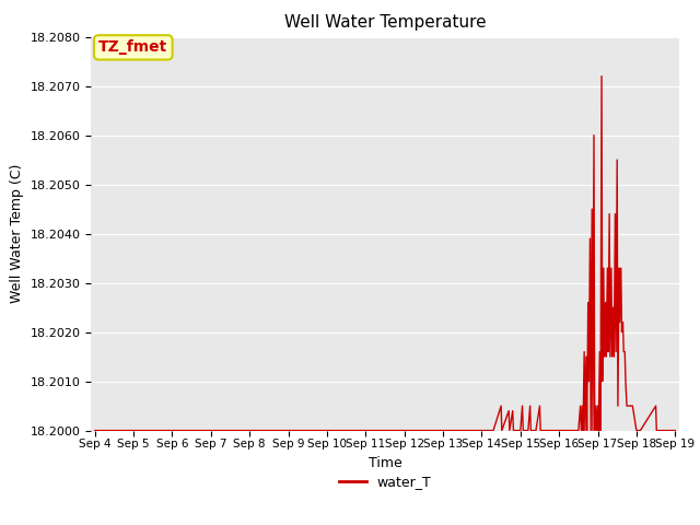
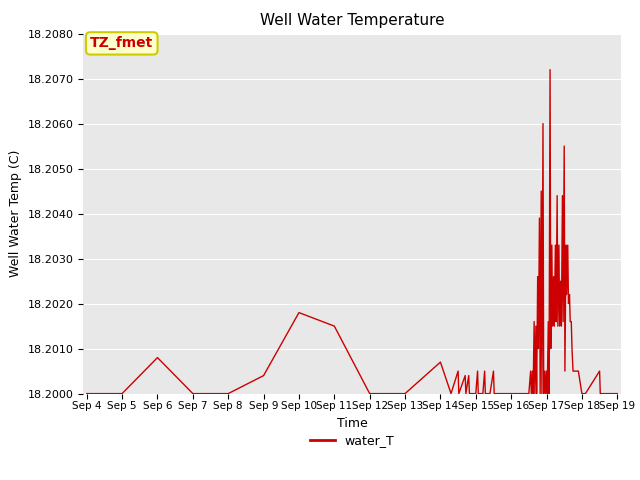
Sep 6: 18.2000 -> 18.2008
Sep 9: 18.2000 -> 18.2004
Sep 10: 18.2000 -> 18.2018
Sep 11: 18.2000 -> 18.2015
Sep 14: 18.2000 -> 18.2007
